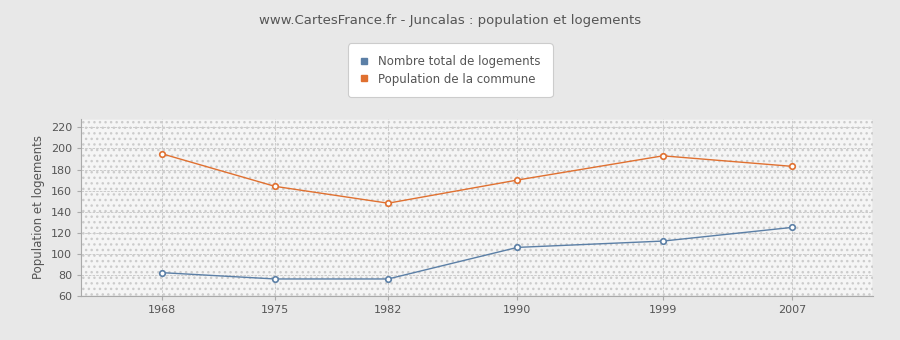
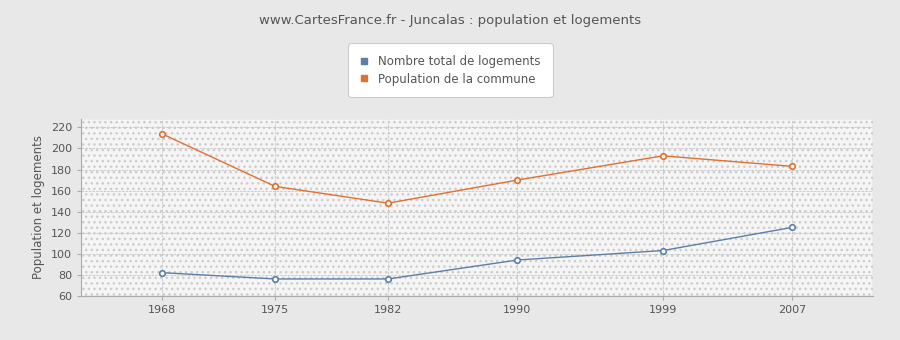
Population de la commune/1968: 195 -> 214
Nombre total de logements/1990: 106 -> 94
Nombre total de logements/1999: 112 -> 103
